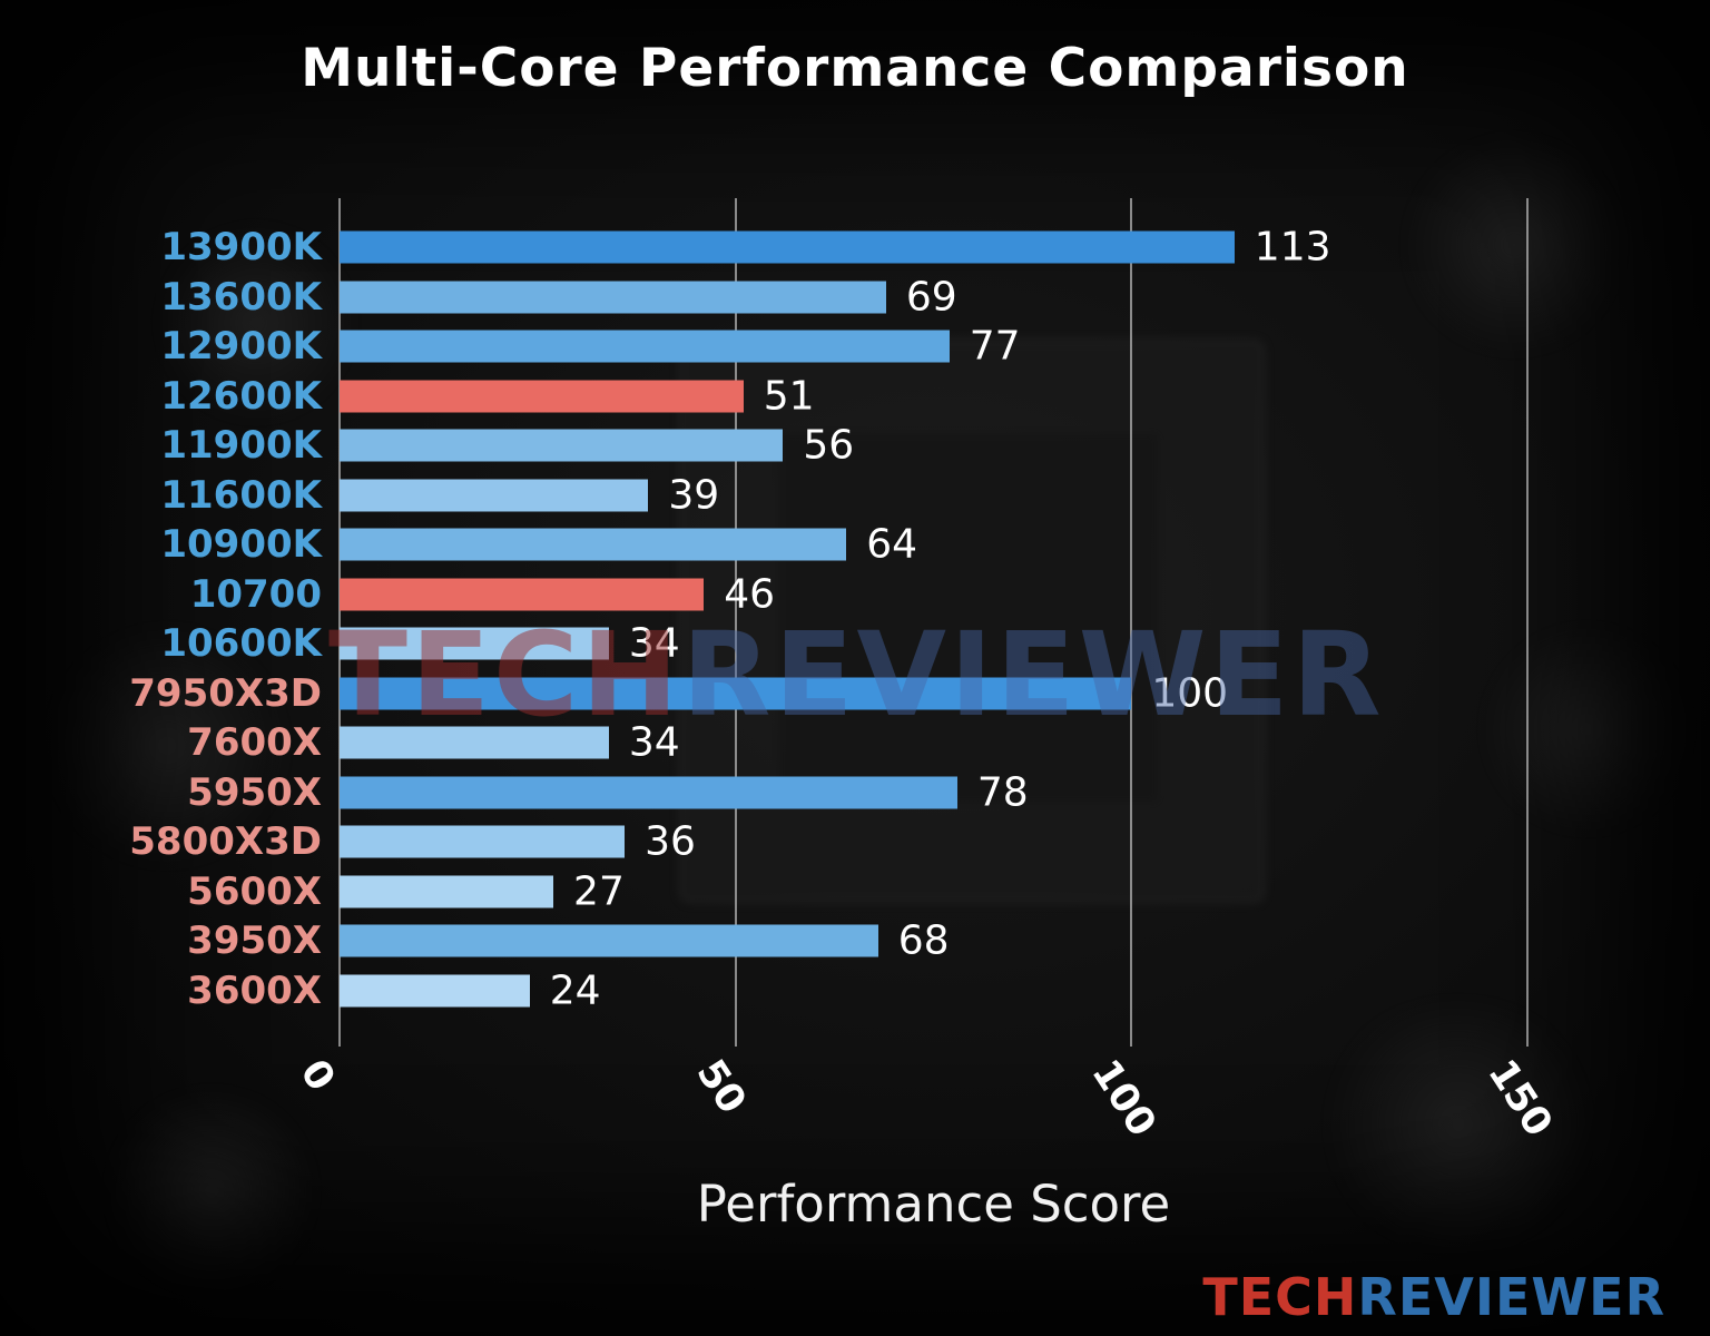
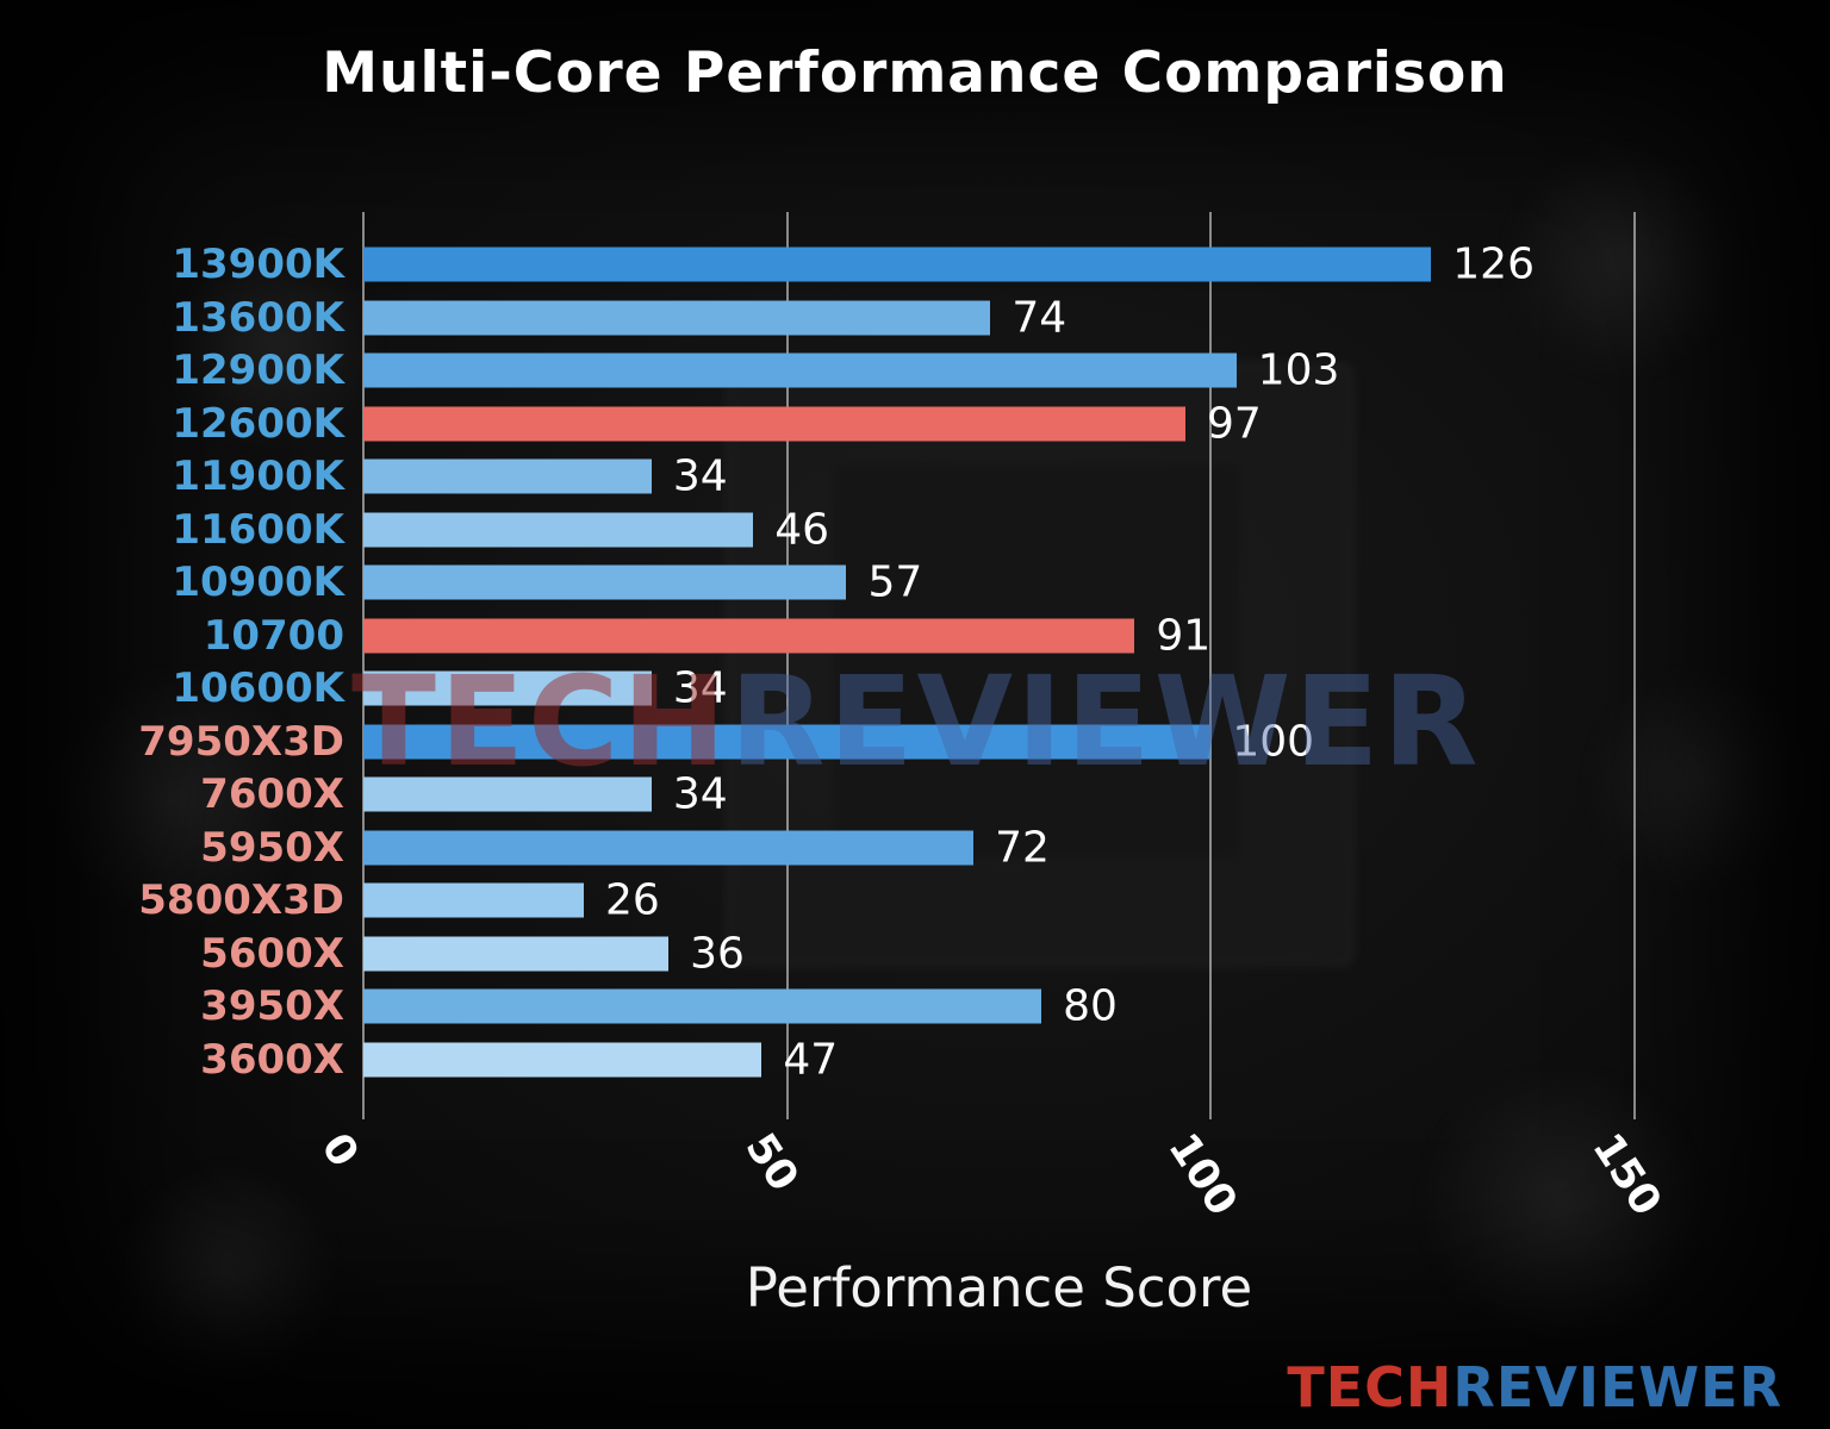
13900K: 113 -> 126
13600K: 69 -> 74
12900K: 77 -> 103
12600K: 51 -> 97
11900K: 56 -> 34
11600K: 39 -> 46
10900K: 64 -> 57
10700: 46 -> 91
5950X: 78 -> 72
5800X3D: 36 -> 26
5600X: 27 -> 36
3950X: 68 -> 80
3600X: 24 -> 47
